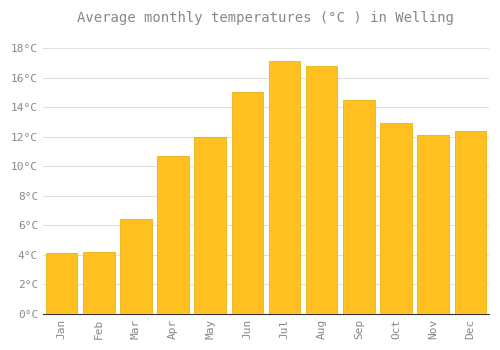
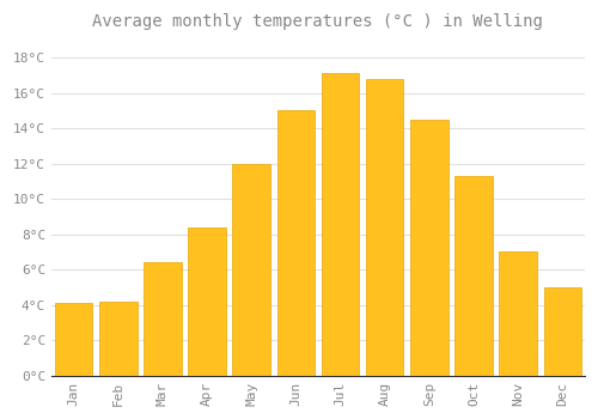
Apr: 10.7°C -> 8.4°C
Oct: 12.9°C -> 11.3°C
Nov: 12.1°C -> 7.0°C
Dec: 12.4°C -> 5.0°C
